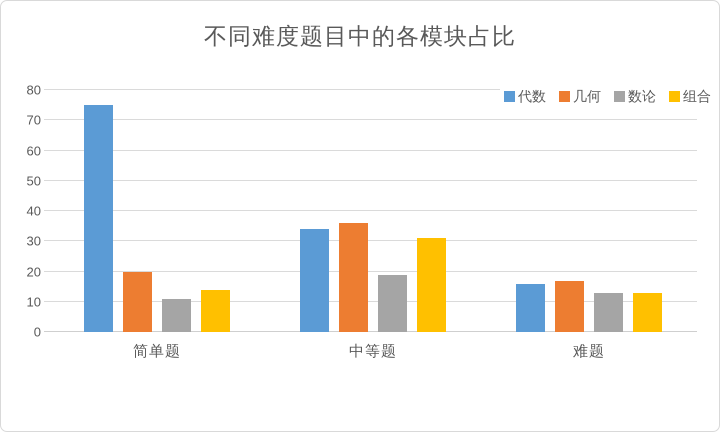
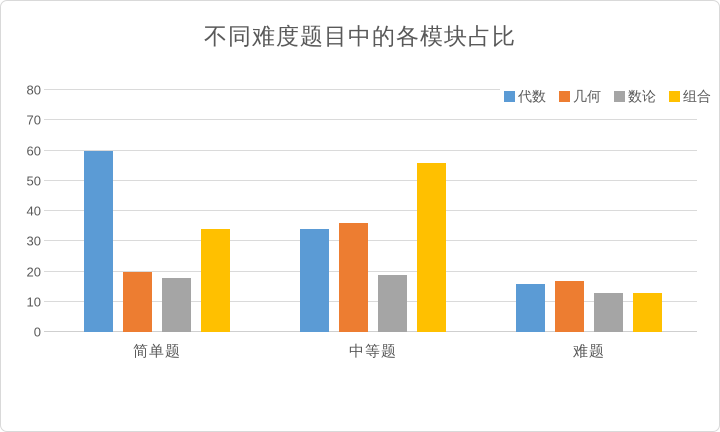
代数/简单题: 75 -> 60
数论/简单题: 11 -> 18
组合/简单题: 14 -> 34
组合/中等题: 31 -> 56
